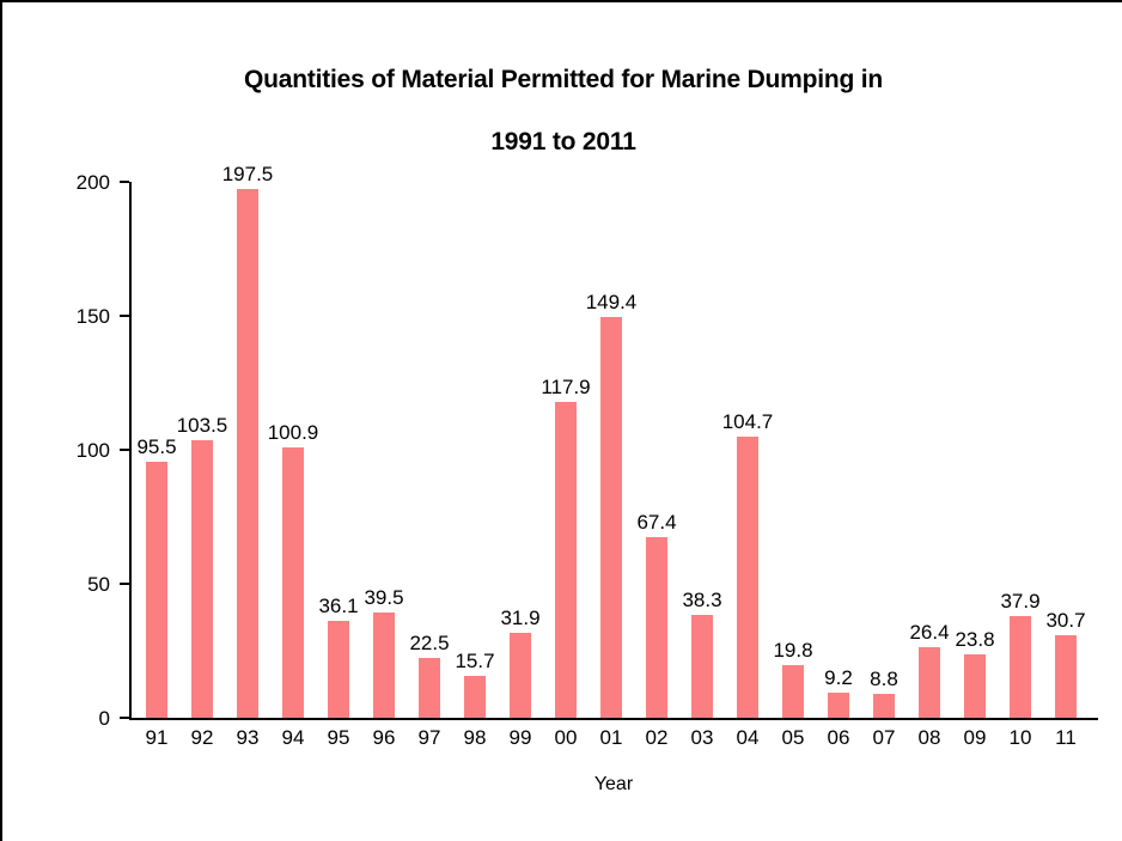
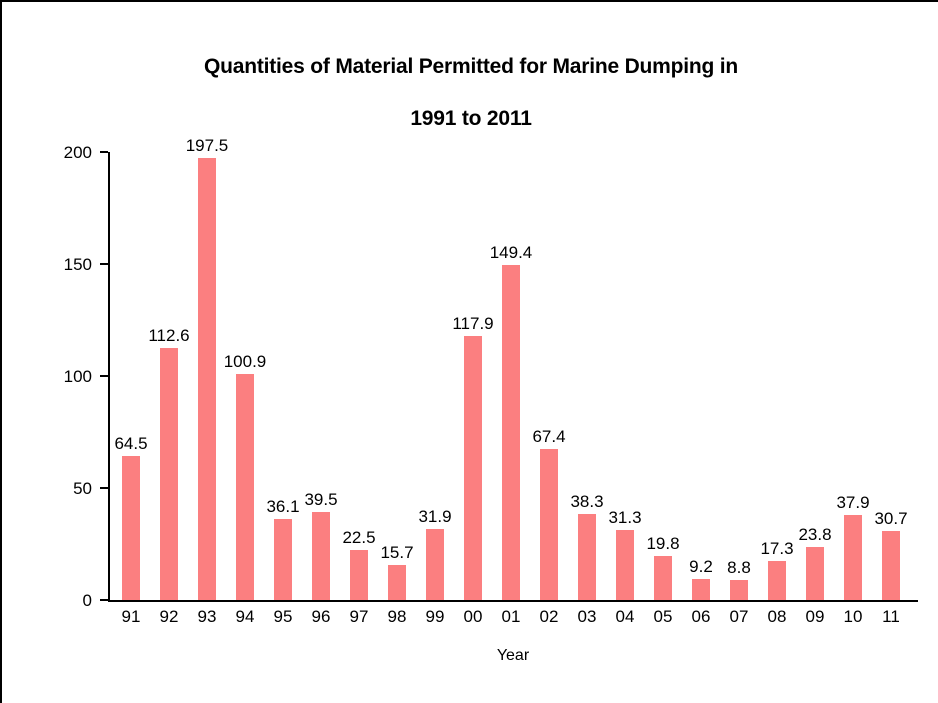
91: 95.5 -> 64.5
92: 103.5 -> 112.6
04: 104.7 -> 31.3
08: 26.4 -> 17.3
